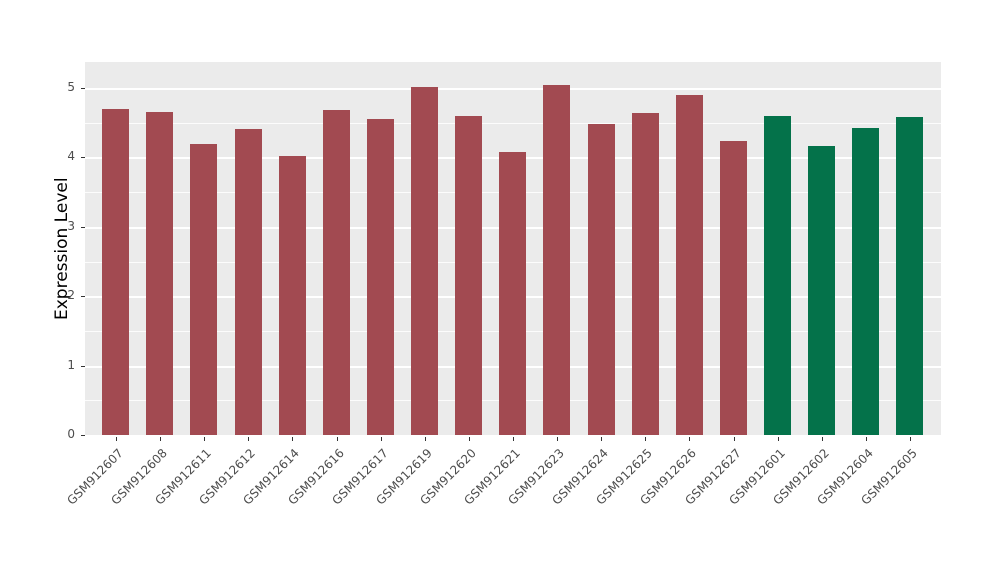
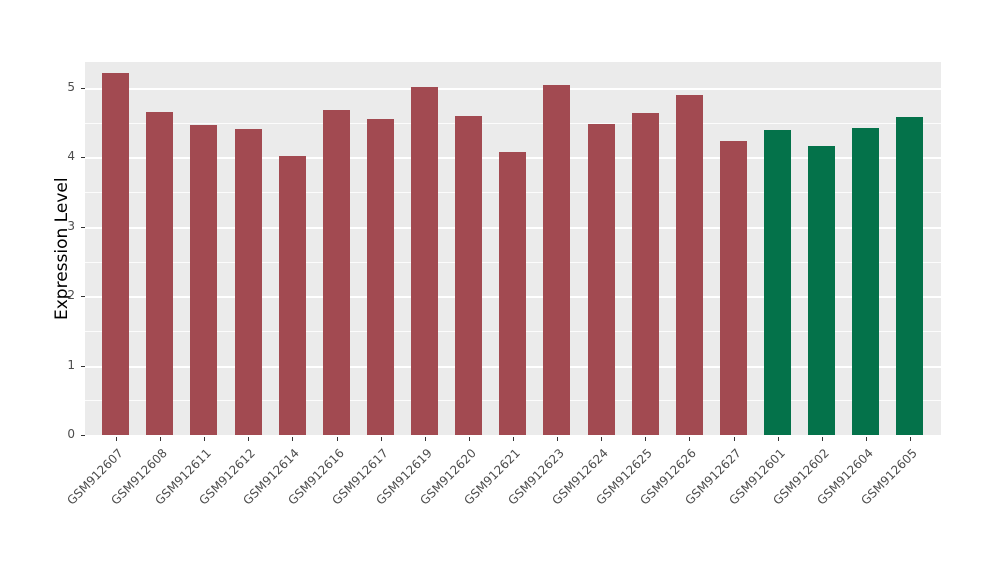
GSM912607: 4.7 -> 5.2
GSM912611: 4.2 -> 4.5
GSM912601: 4.6 -> 4.4
